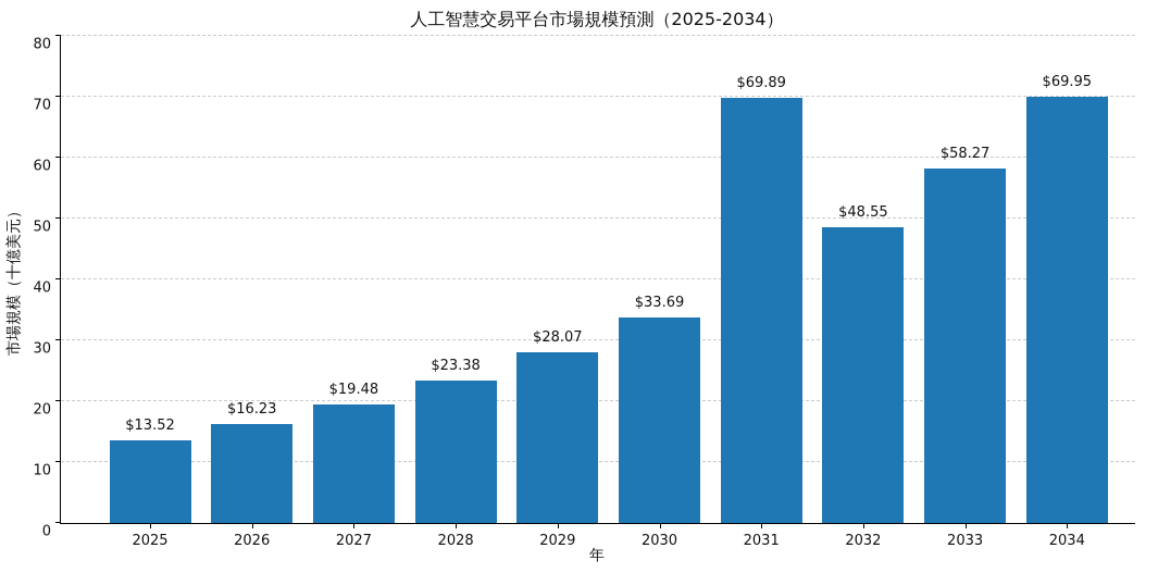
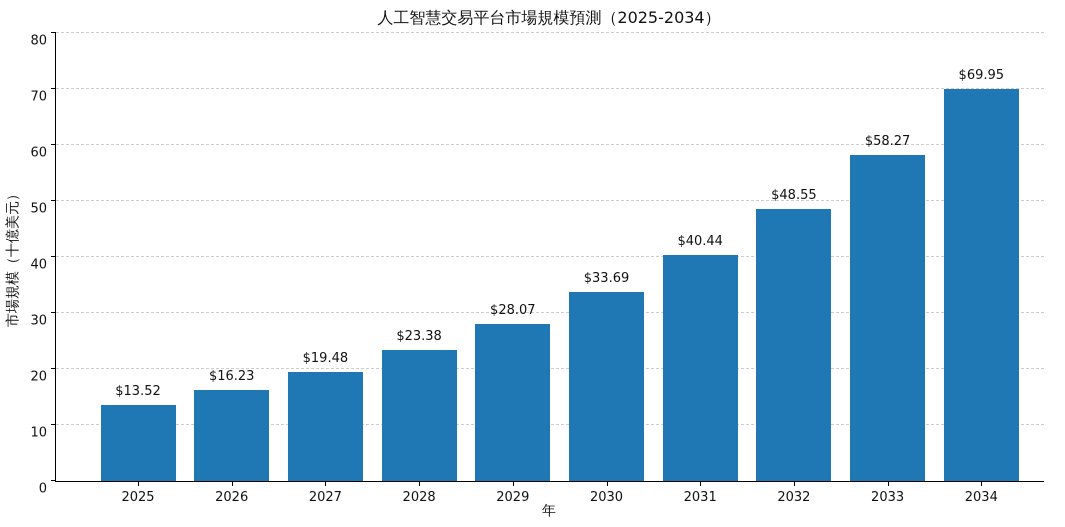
2031: $69.89 -> $40.44
